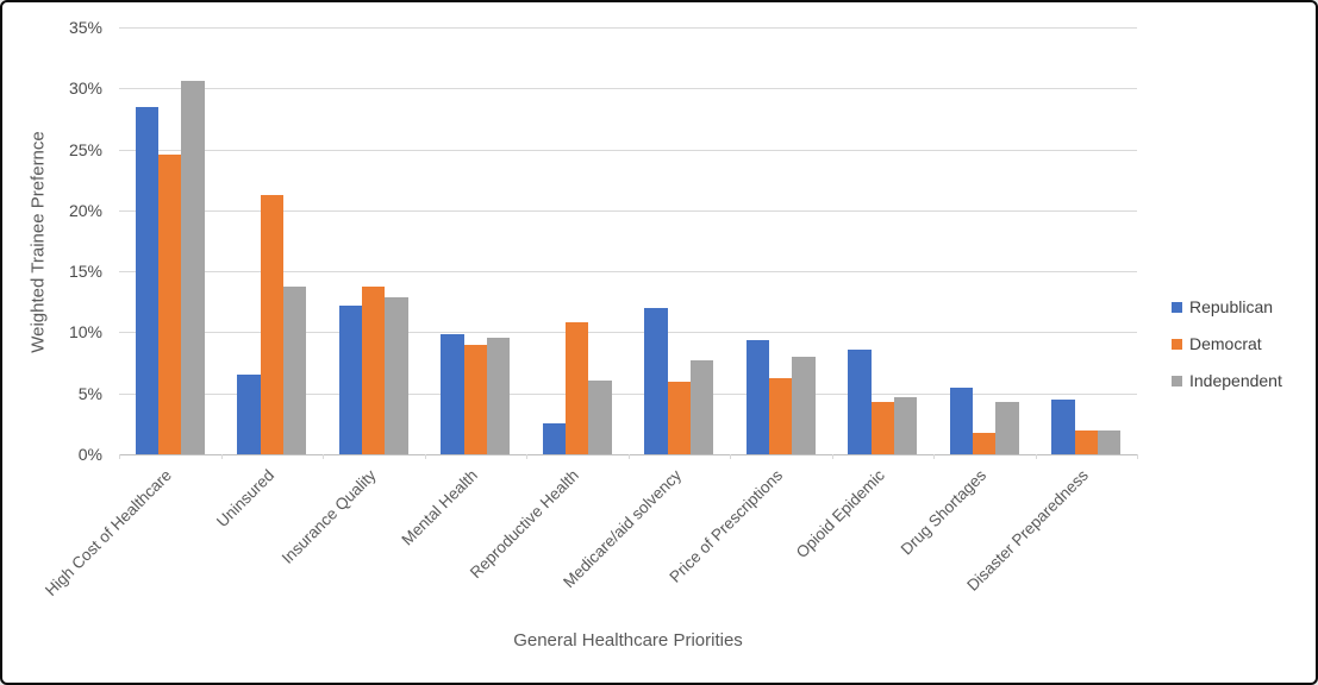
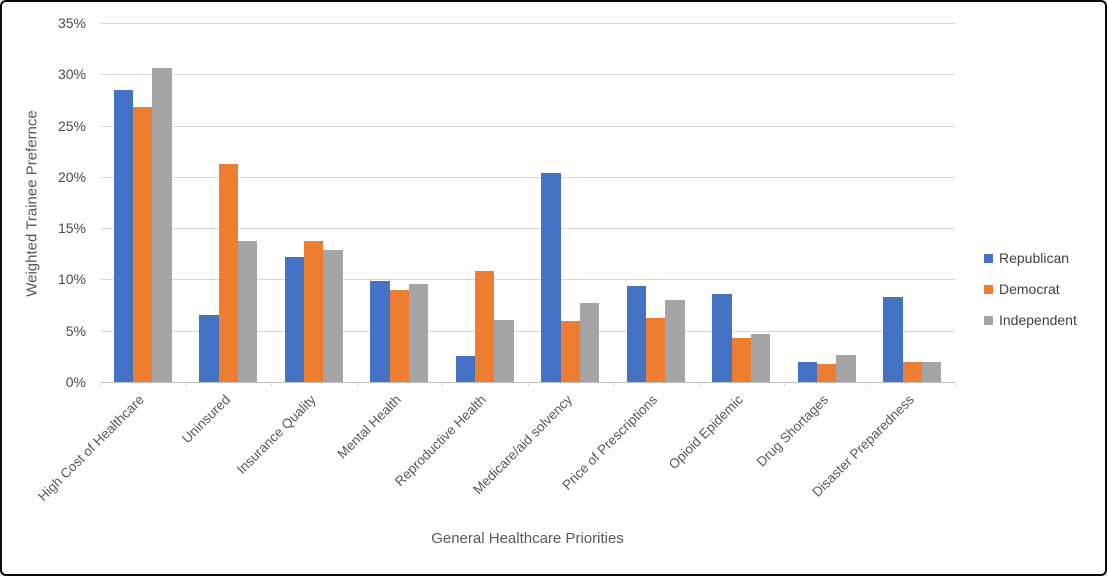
Democrat/High Cost of Healthcare: 24.6% -> 26.8%
Republican/Medicare/aid solvency: 12.0% -> 20.4%
Republican/Drug Shortages: 5.5% -> 2.0%
Independent/Drug Shortages: 4.3% -> 2.6%
Republican/Disaster Preparedness: 4.5% -> 8.3%
